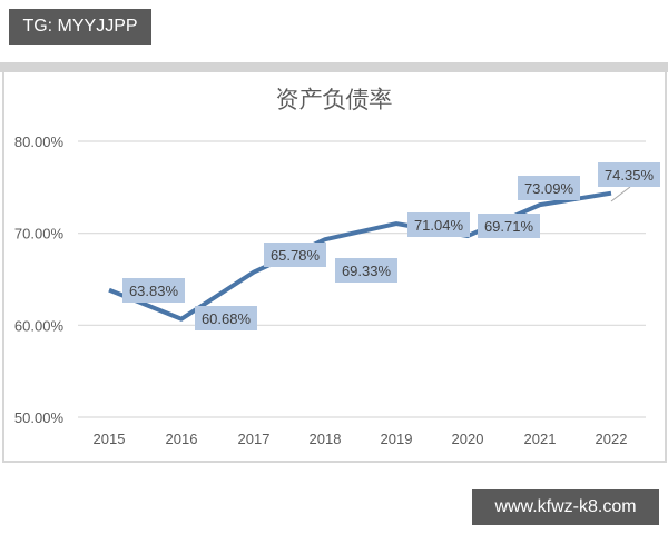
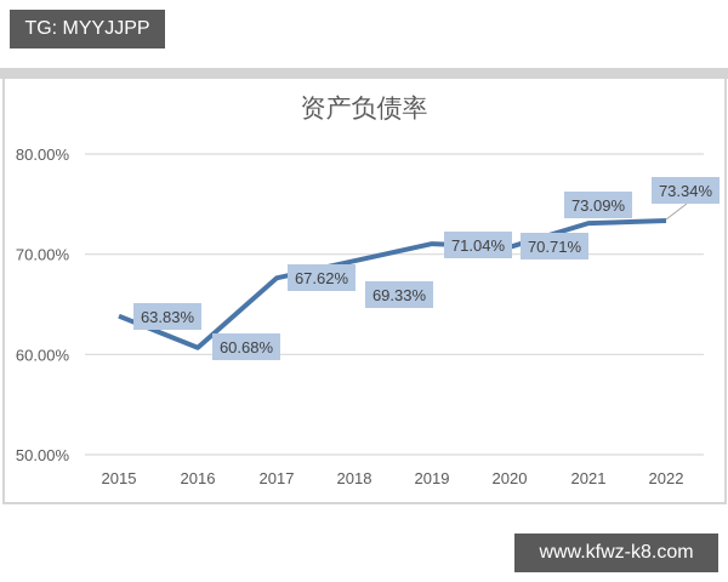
2017: 65.78% -> 67.62%
2020: 69.71% -> 70.71%
2022: 74.35% -> 73.34%
